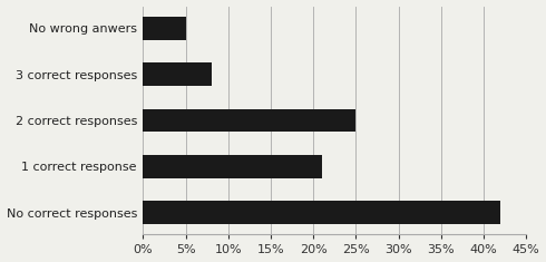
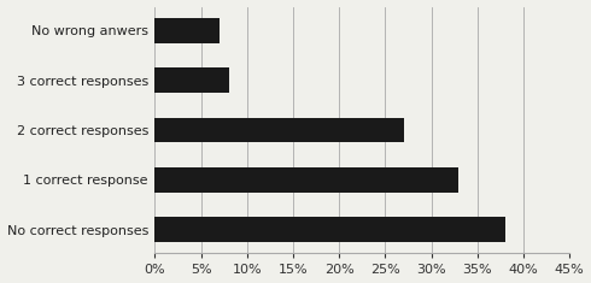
No wrong anwers: 5% -> 7%
2 correct responses: 25% -> 27%
1 correct response: 21% -> 33%
No correct responses: 42% -> 38%
